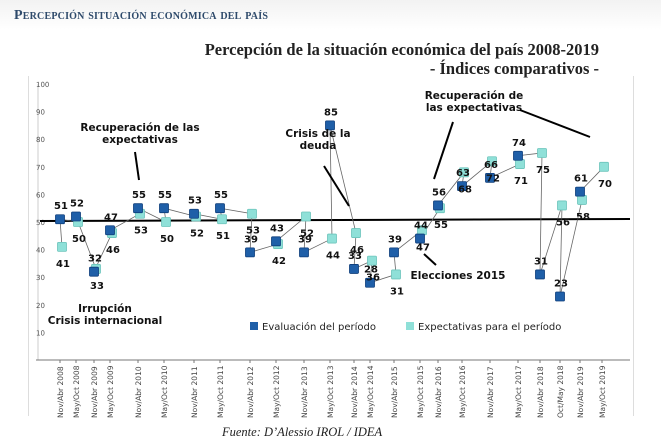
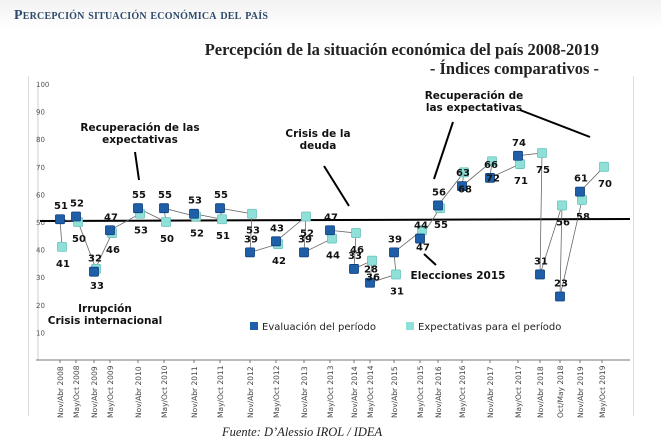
Evaluación del período/May/Oct 2013: 85 -> 47
